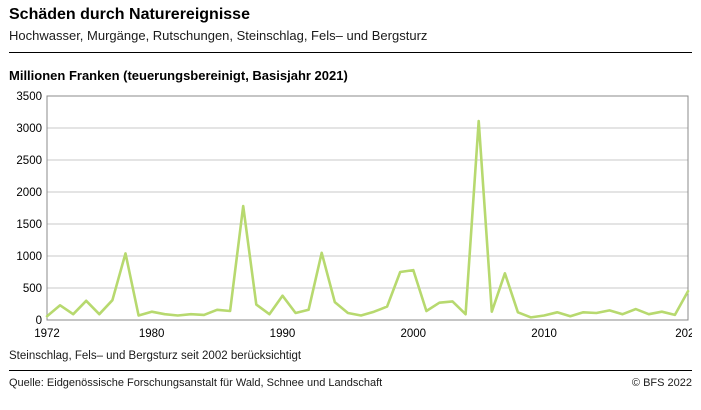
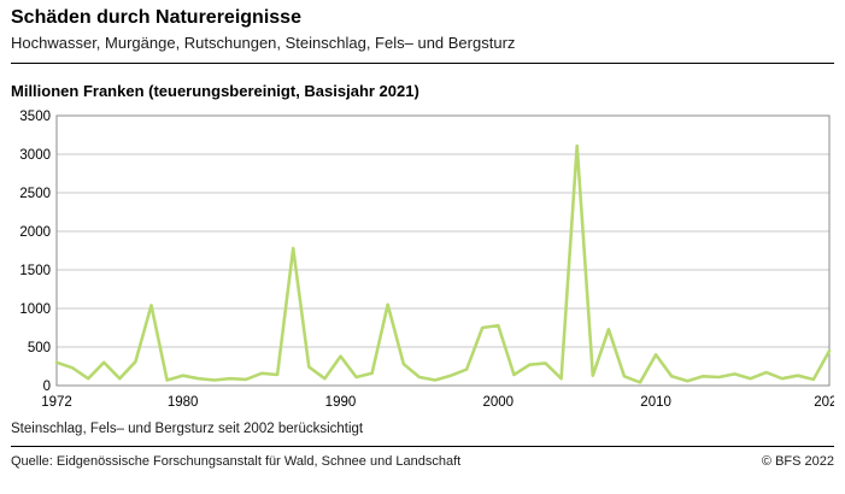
1972: 100 -> 300
2010: 100 -> 400
